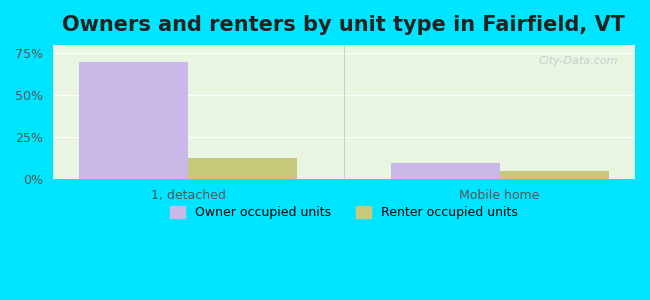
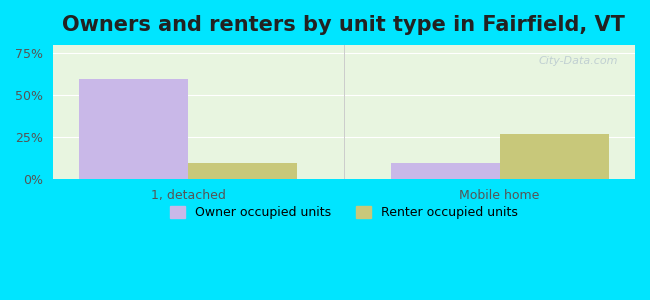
Owner occupied units/1, detached: 70% -> 60%
Renter occupied units/1, detached: 13% -> 10%
Renter occupied units/Mobile home: 5% -> 27%
